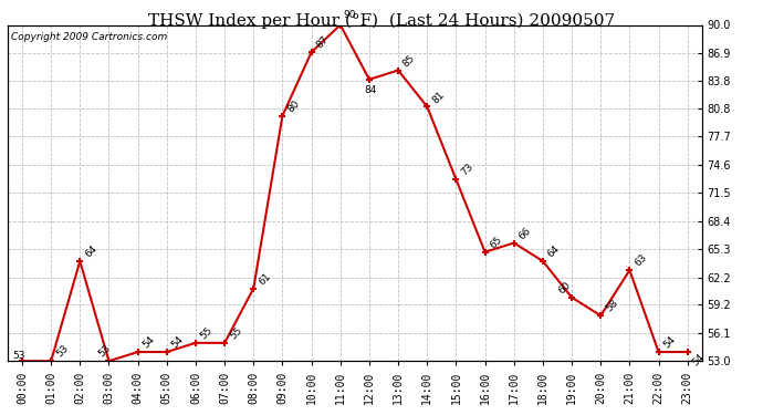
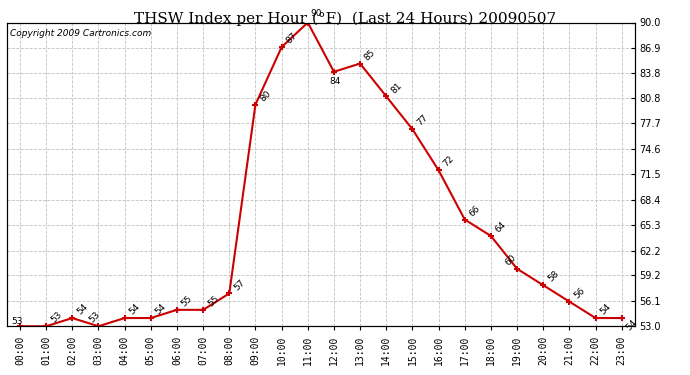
02:00: 64 -> 54
08:00: 61 -> 57
15:00: 73 -> 77
16:00: 65 -> 72
21:00: 63 -> 56
